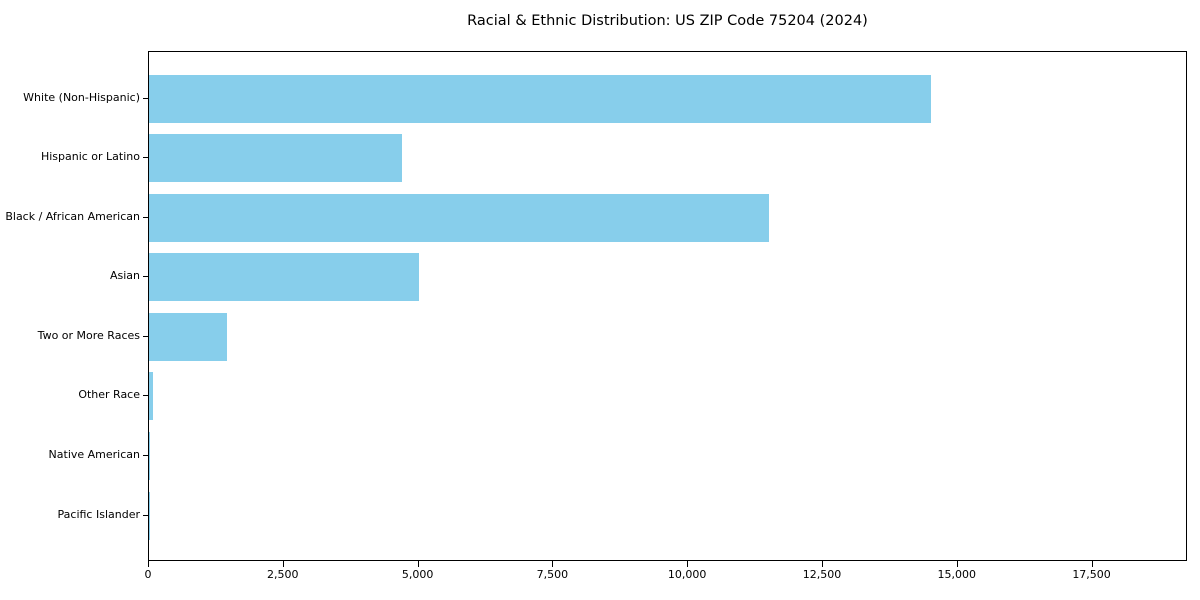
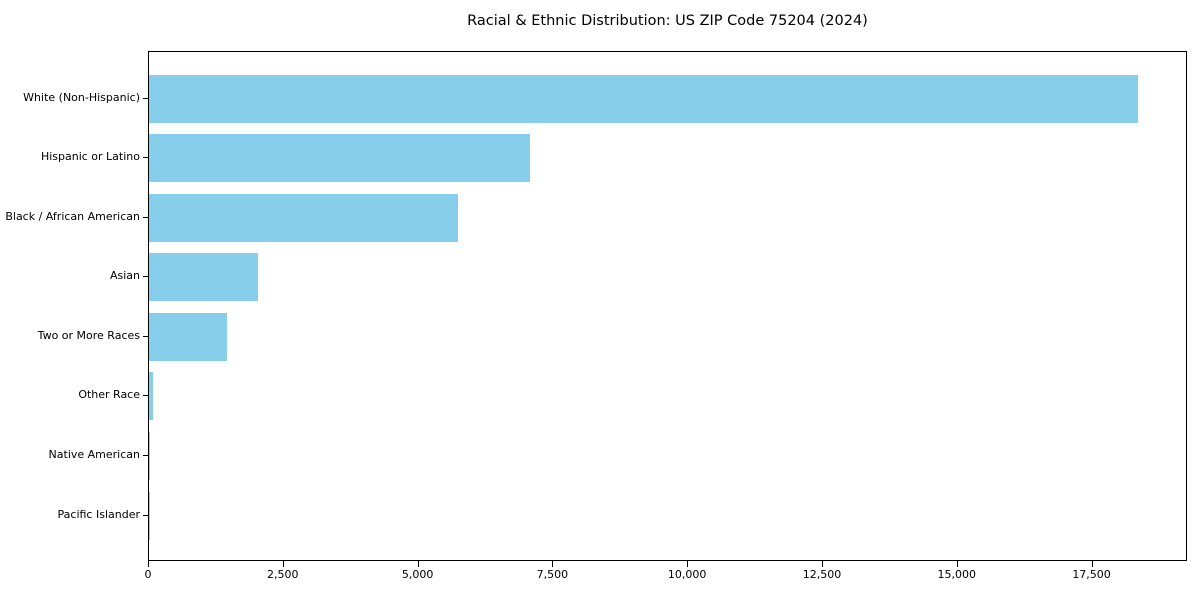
White (Non-Hispanic): 14500 -> 18400
Hispanic or Latino: 4700 -> 7100
Black / African American: 11500 -> 5700
Asian: 5000 -> 2000
